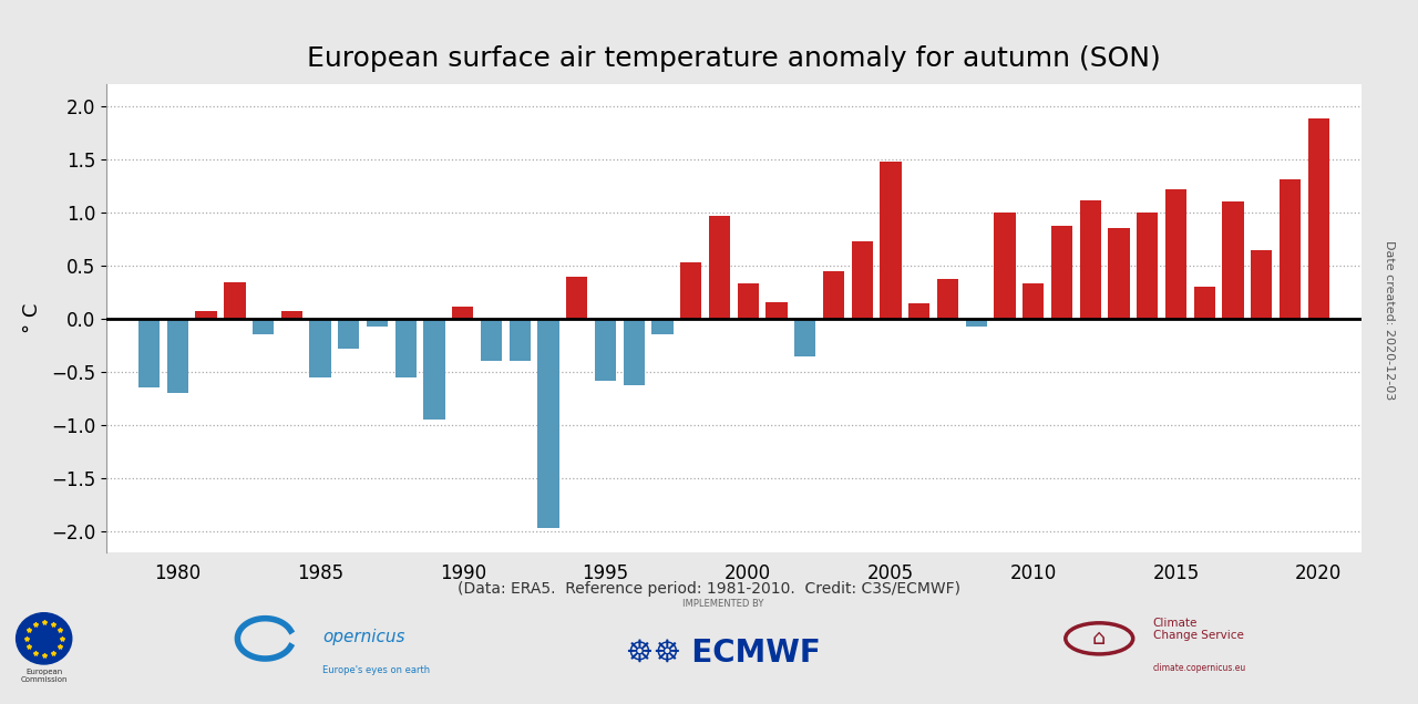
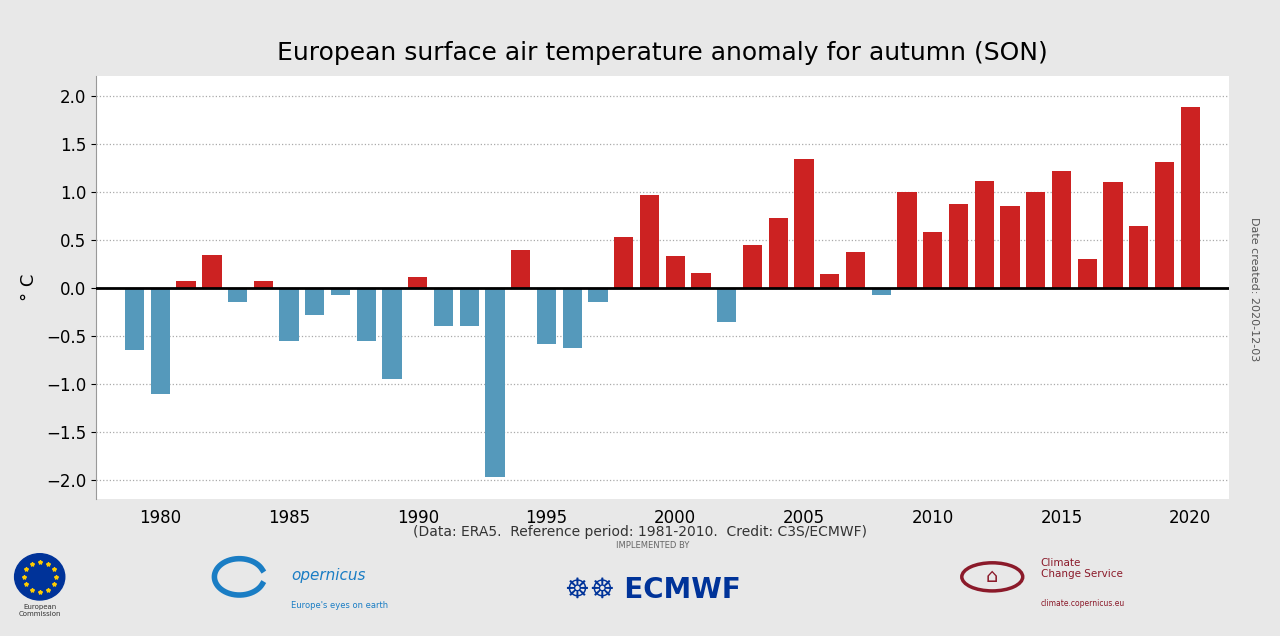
1980: -0.70 -> -1.10
2005: 1.48 -> 1.34
2010: 0.33 -> 0.58
